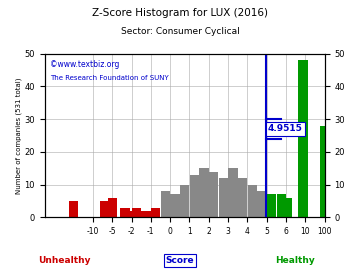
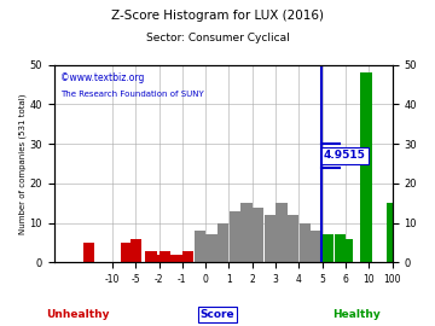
100: 28 -> 15
